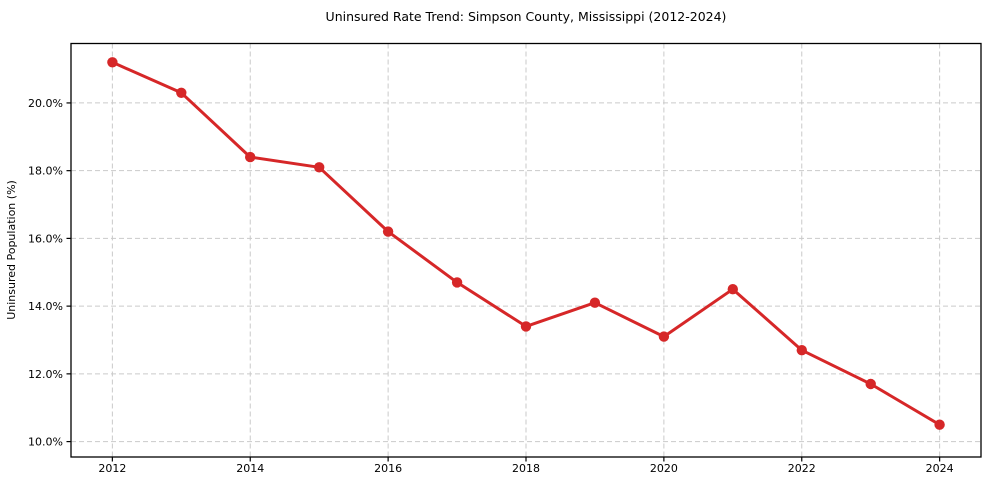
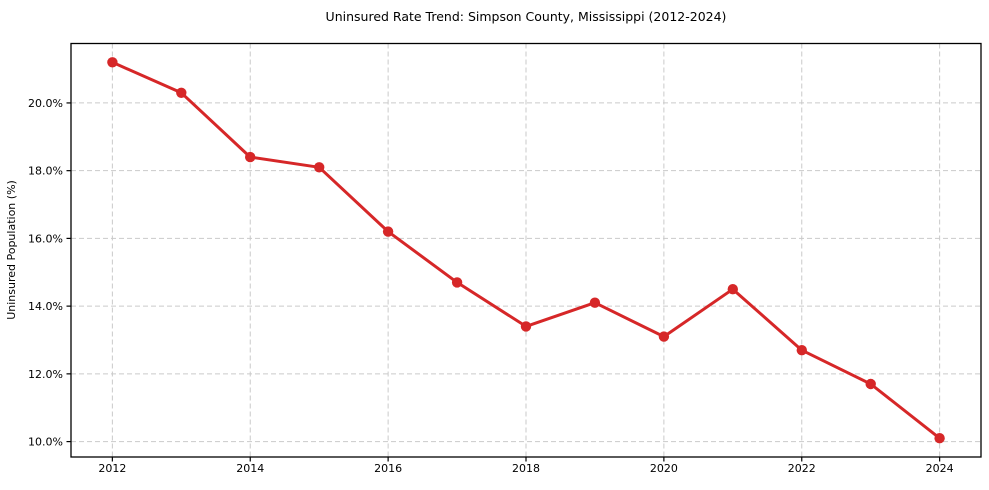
2024: 10.5% -> 10.1%
